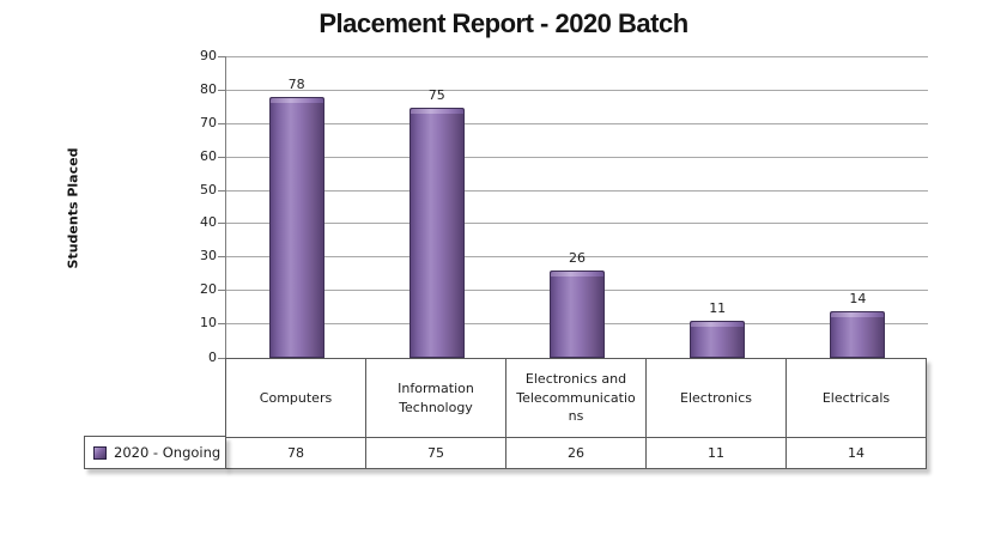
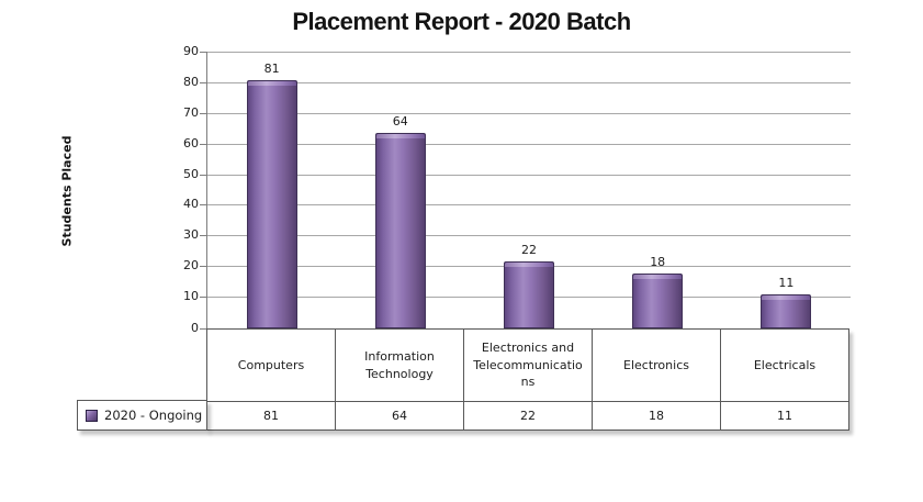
Computers: 78 -> 81
Information Technology: 75 -> 64
Electronics and Telecommunications: 26 -> 22
Electronics: 11 -> 18
Electricals: 14 -> 11
